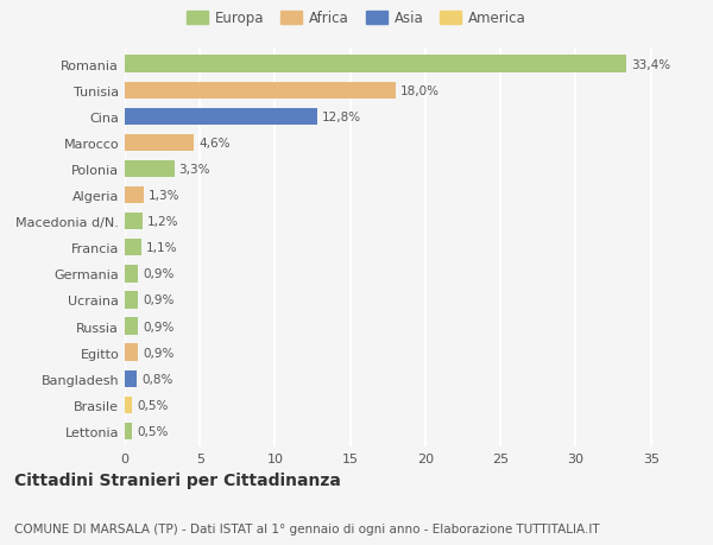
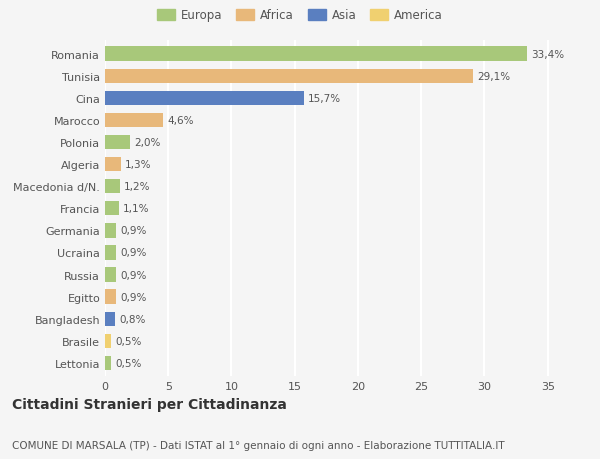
Tunisia: 18,0% -> 29,1%
Cina: 12,8% -> 15,7%
Polonia: 3,3% -> 2,0%
